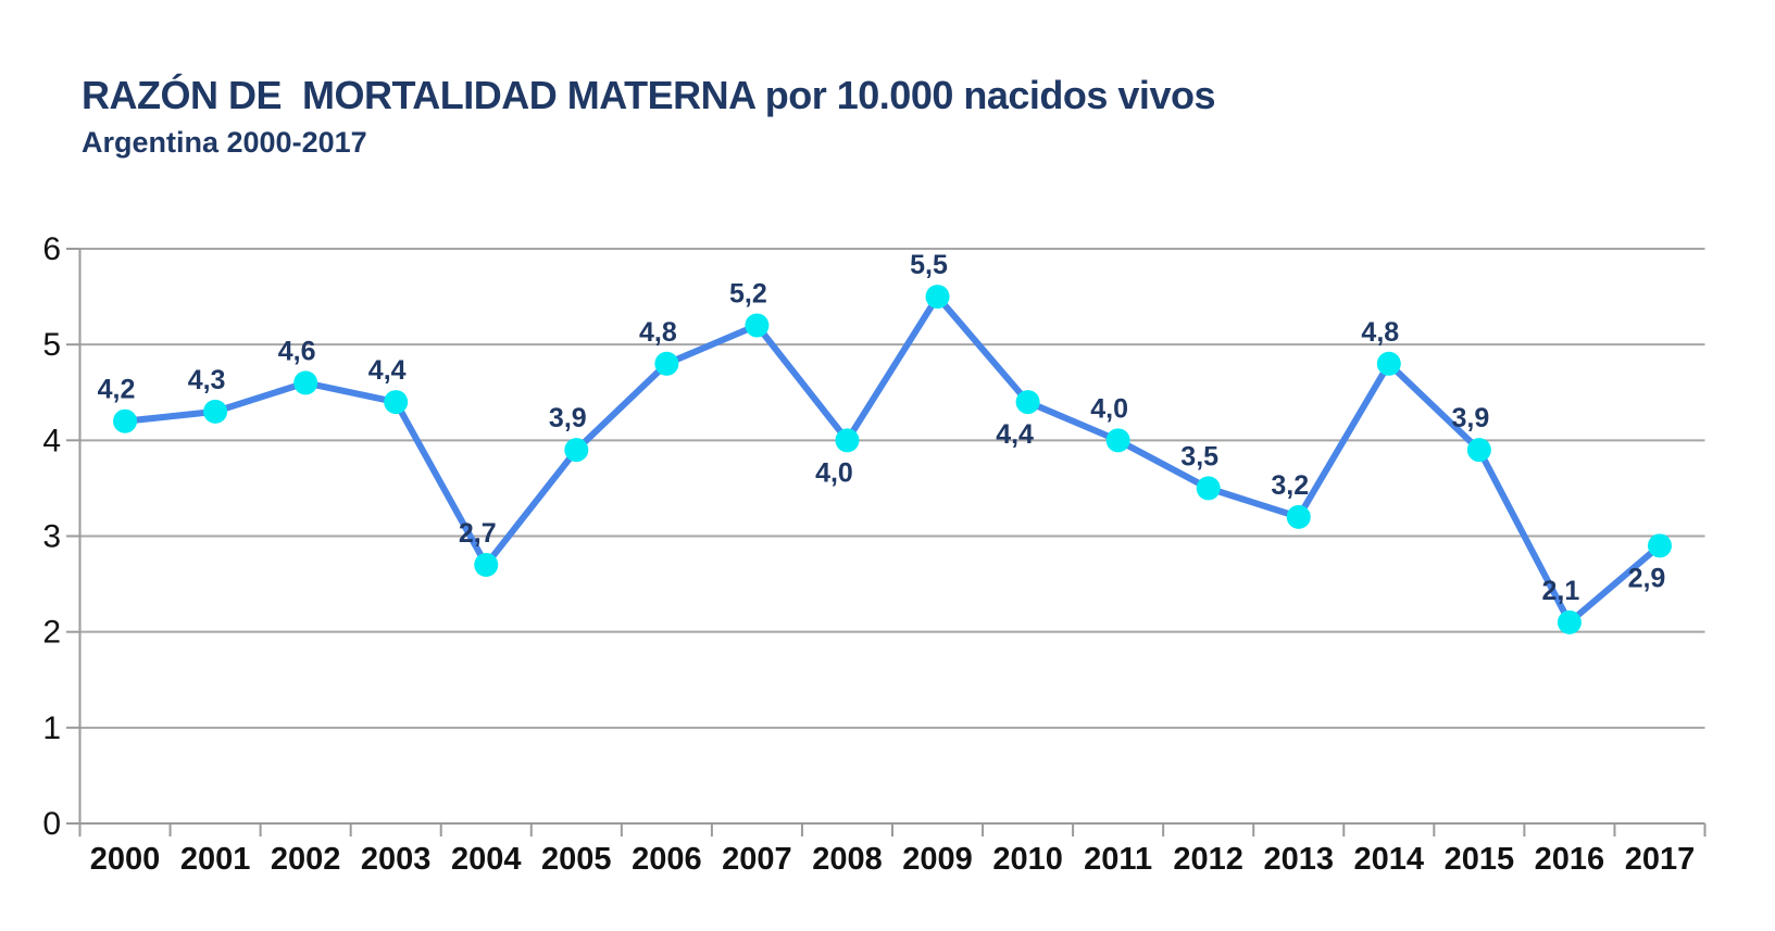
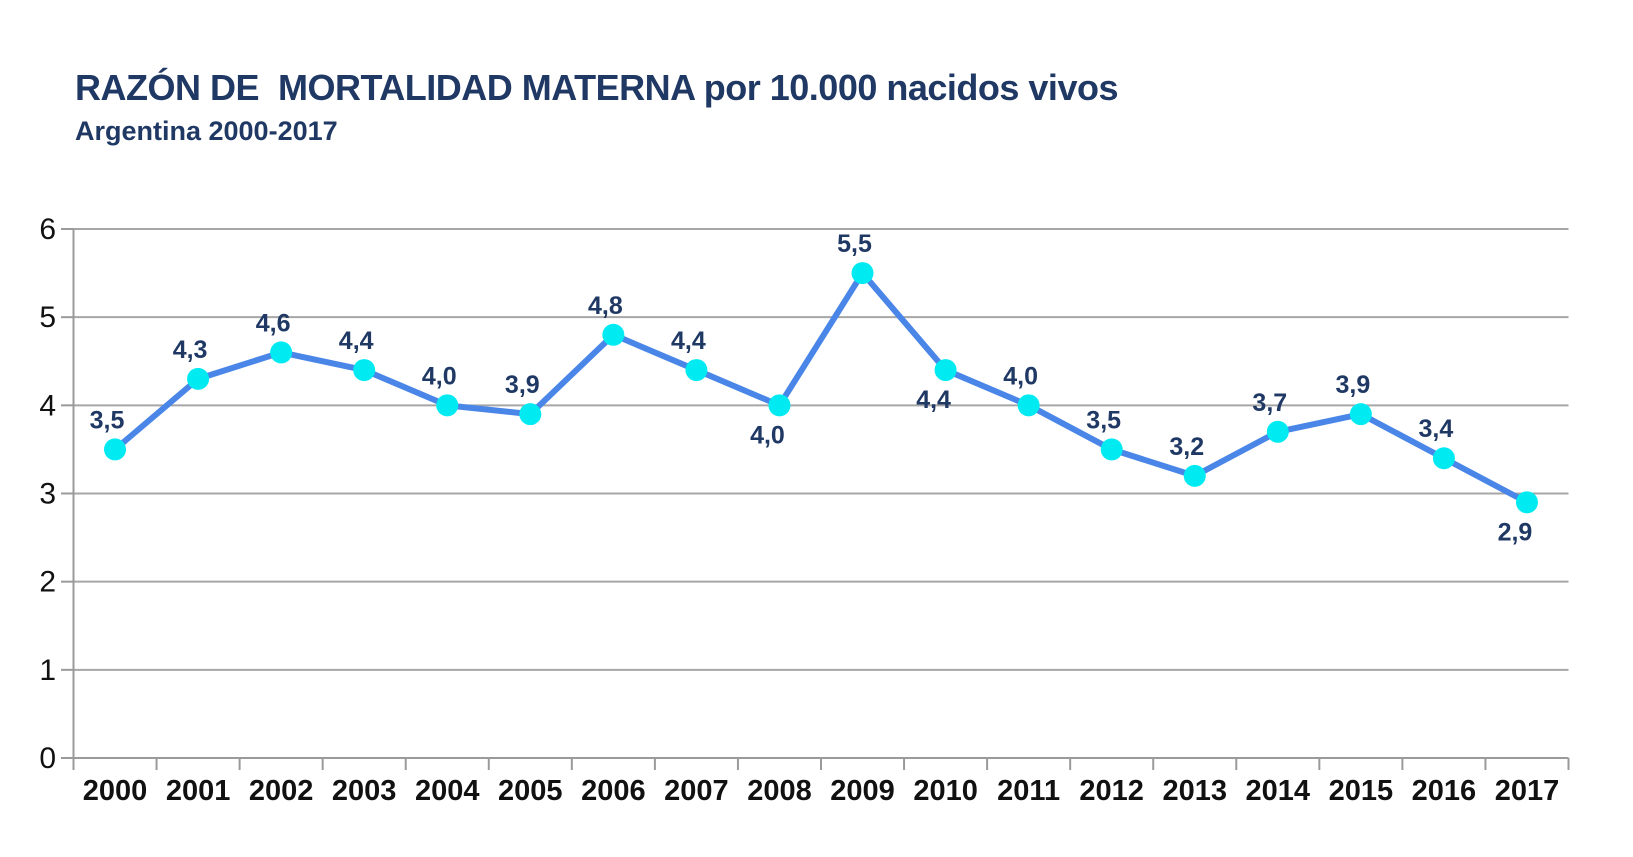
2000: 4,2 -> 3,5
2004: 2,7 -> 4,0
2007: 5,2 -> 4,4
2014: 4,8 -> 3,7
2016: 2,1 -> 3,4
